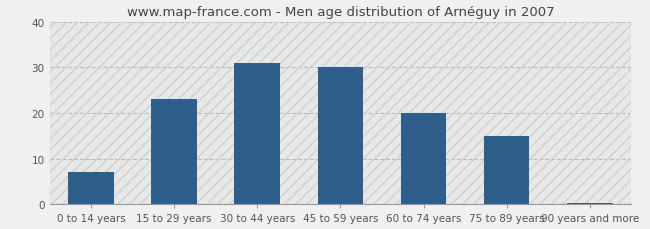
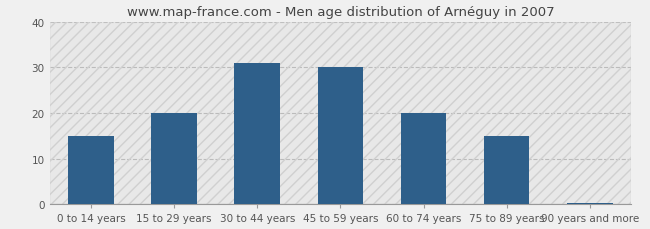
0 to 14 years: 7.0 -> 15.0
15 to 29 years: 23.0 -> 20.0
